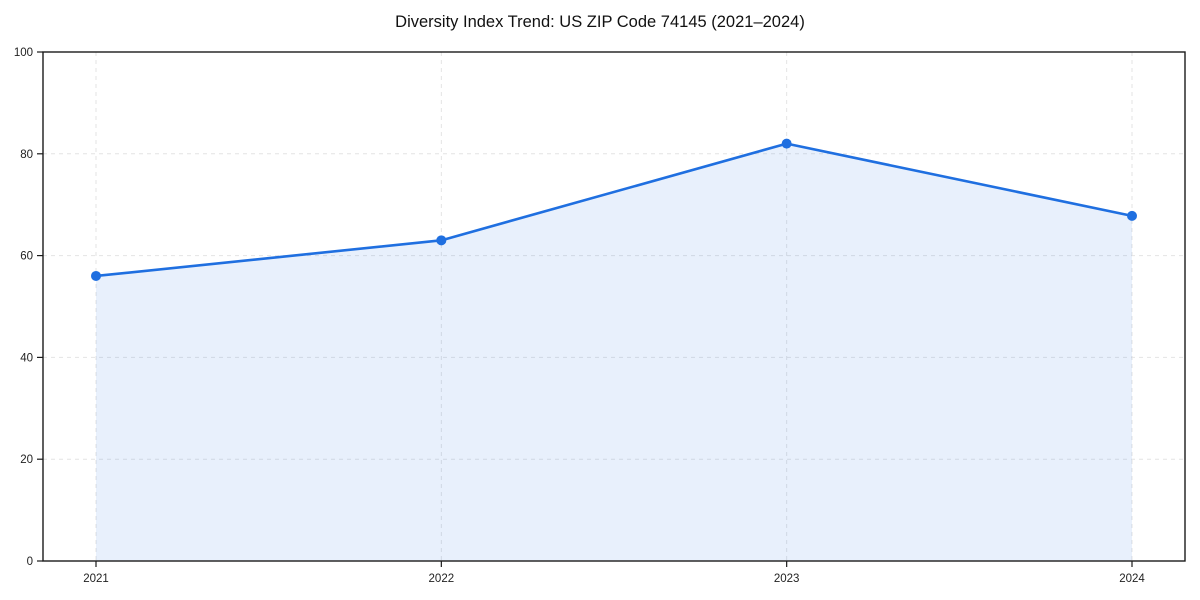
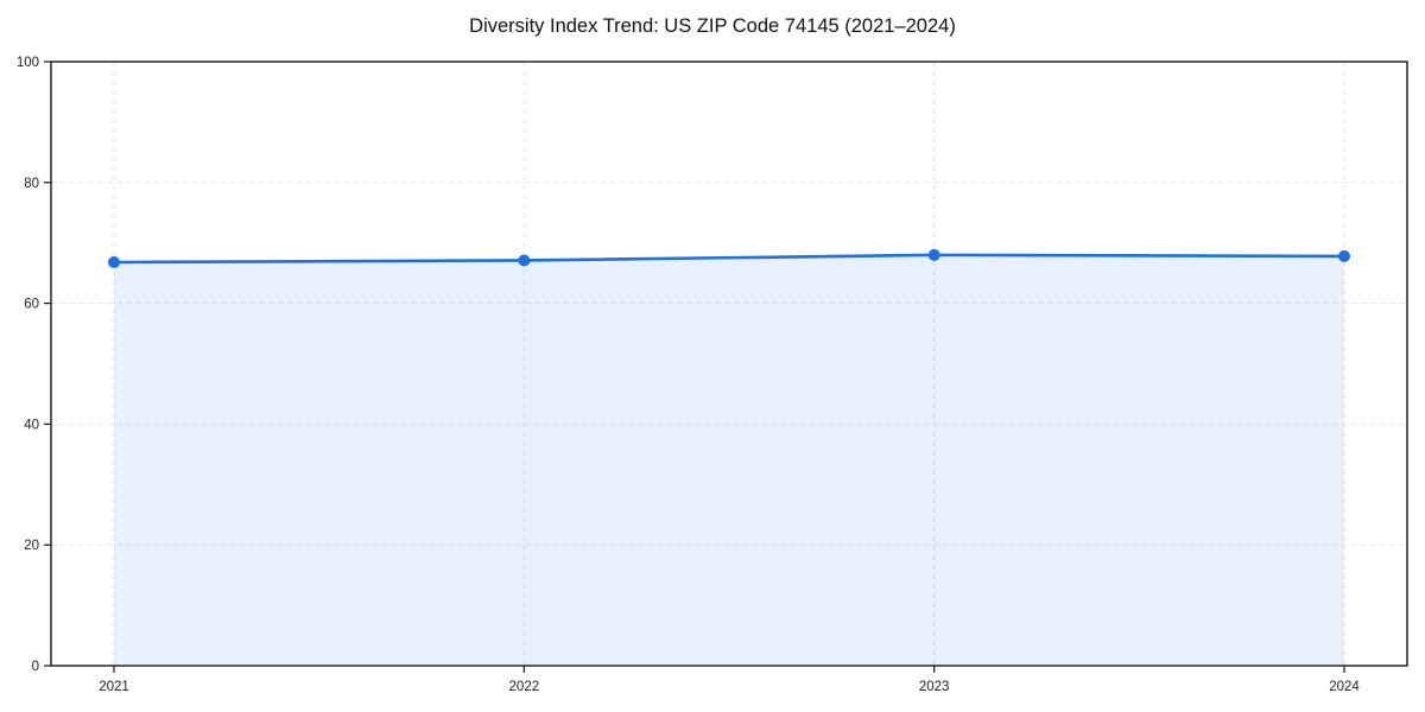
2021: 56 -> 67
2022: 63 -> 67
2023: 82 -> 68
